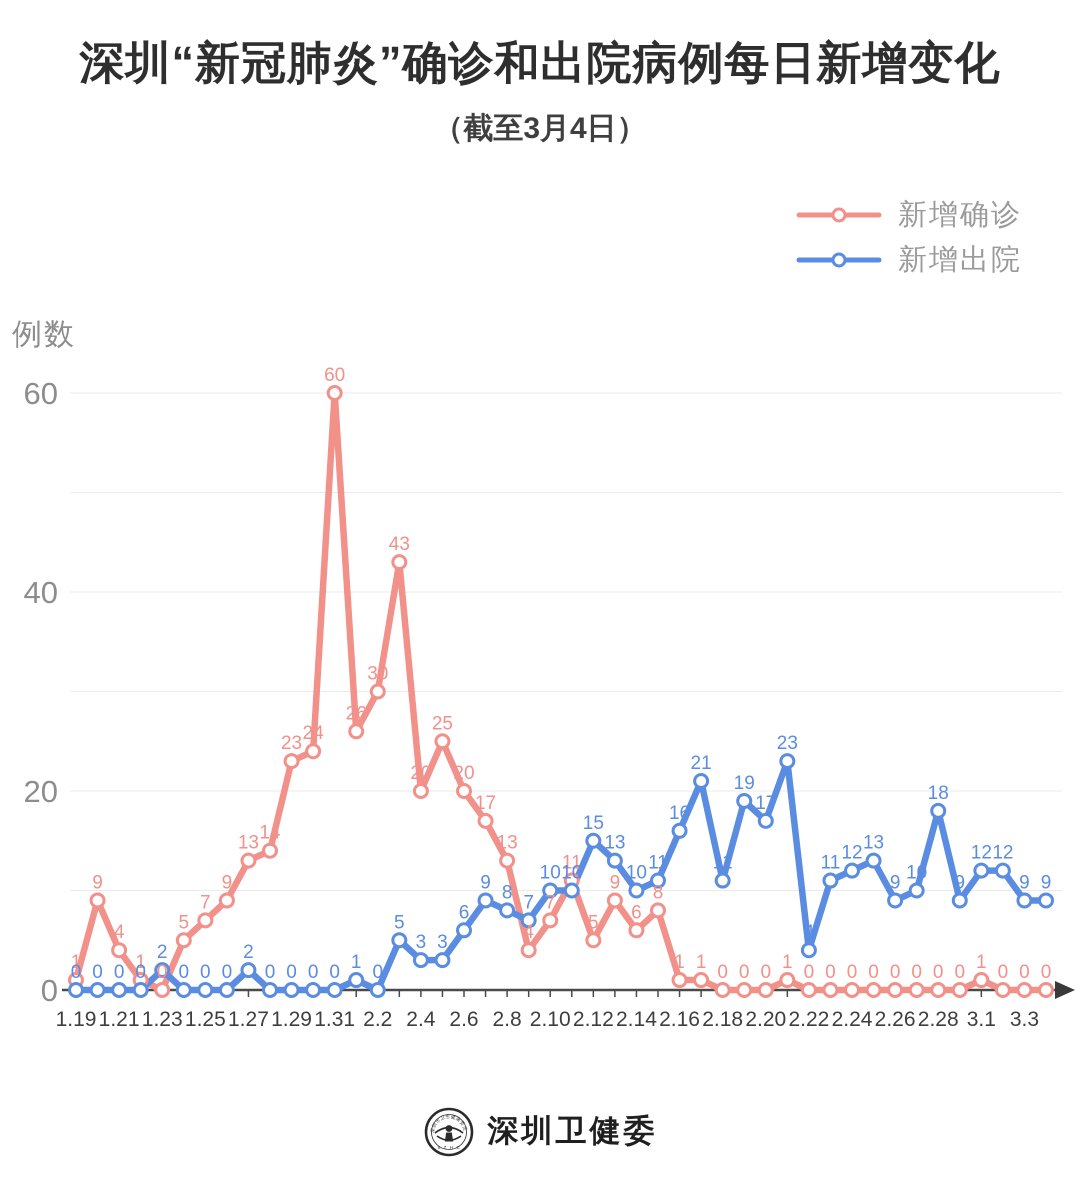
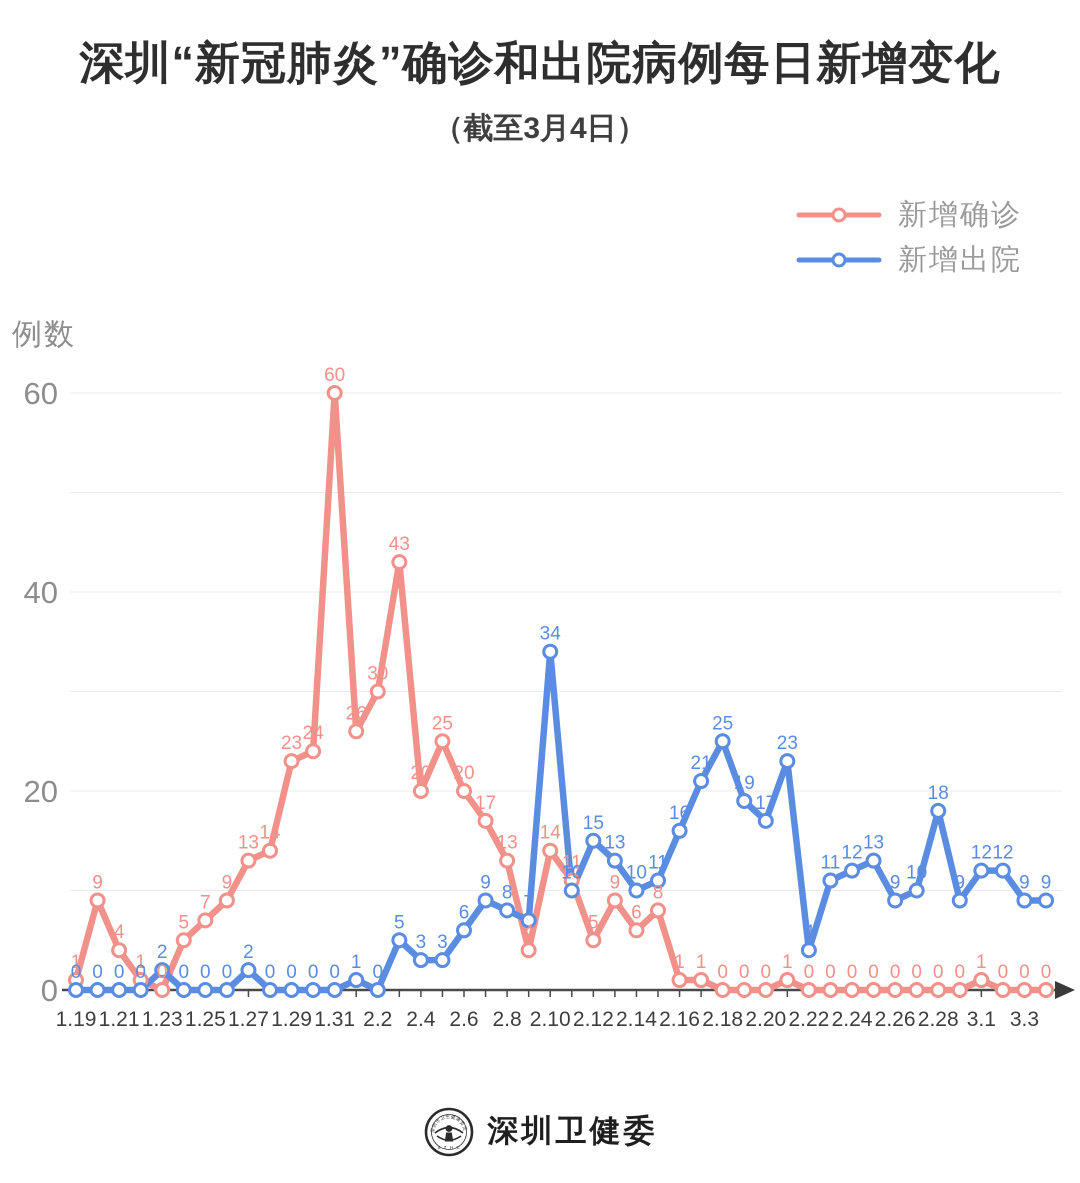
新增确诊/2.10: 7 -> 14
新增出院/2.10: 10 -> 34
新增出院/2.18: 11 -> 25
